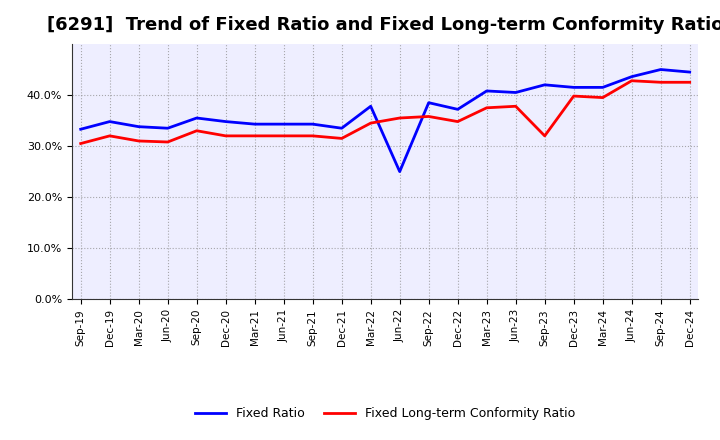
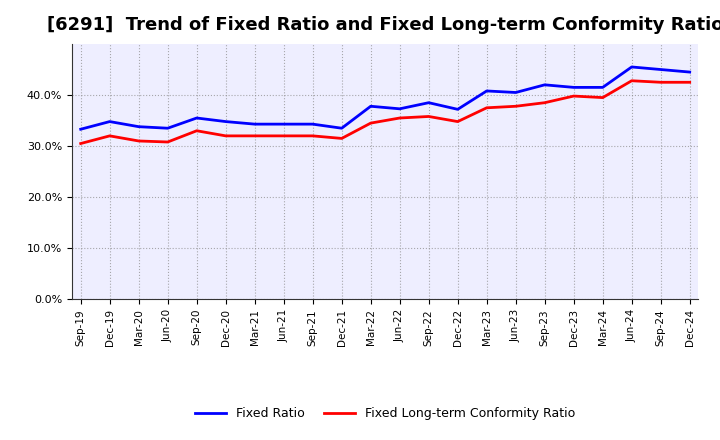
Fixed Ratio/Jun-22: 25.0% -> 37.3%
Fixed Long-term Conformity Ratio/Sep-23: 32.0% -> 38.5%
Fixed Ratio/Jun-24: 43.6% -> 45.5%
